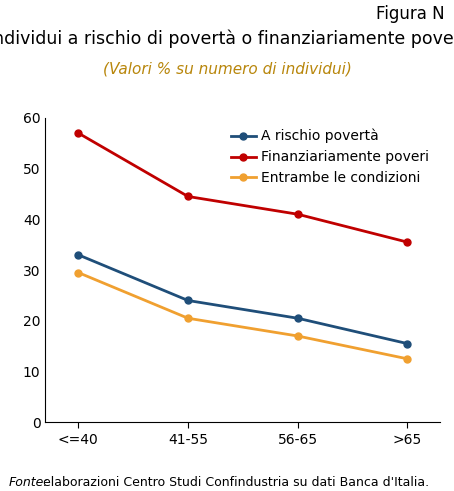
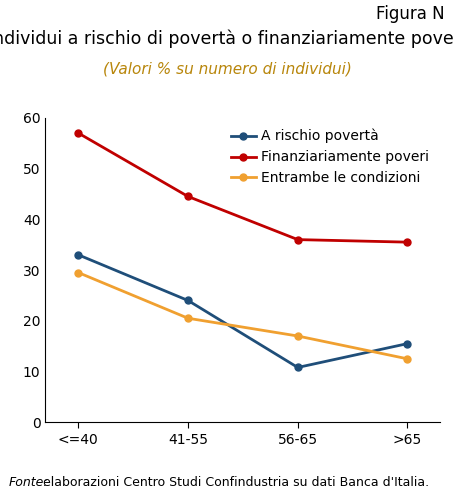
A rischio povertà/56-65: 20.5 -> 10.8
Finanziariamente poveri/56-65: 41.0 -> 36.0
